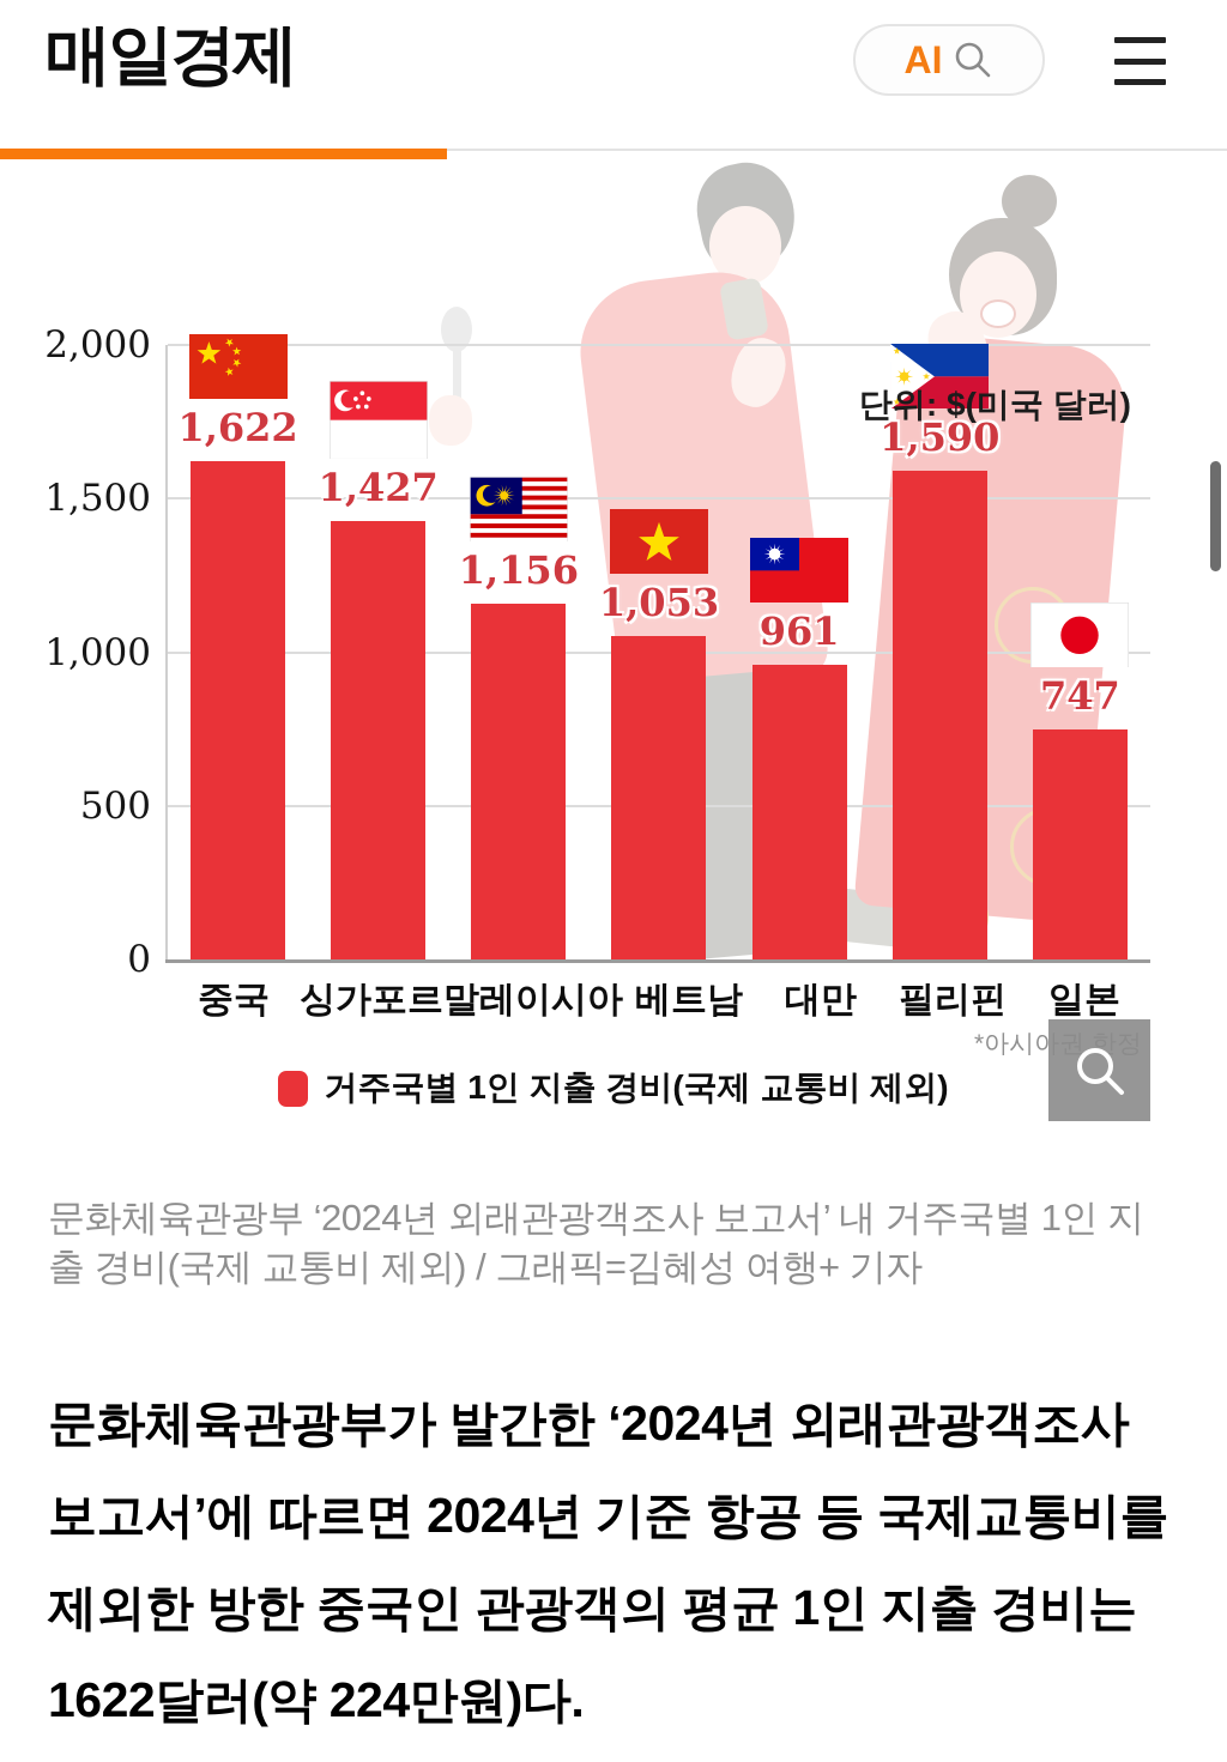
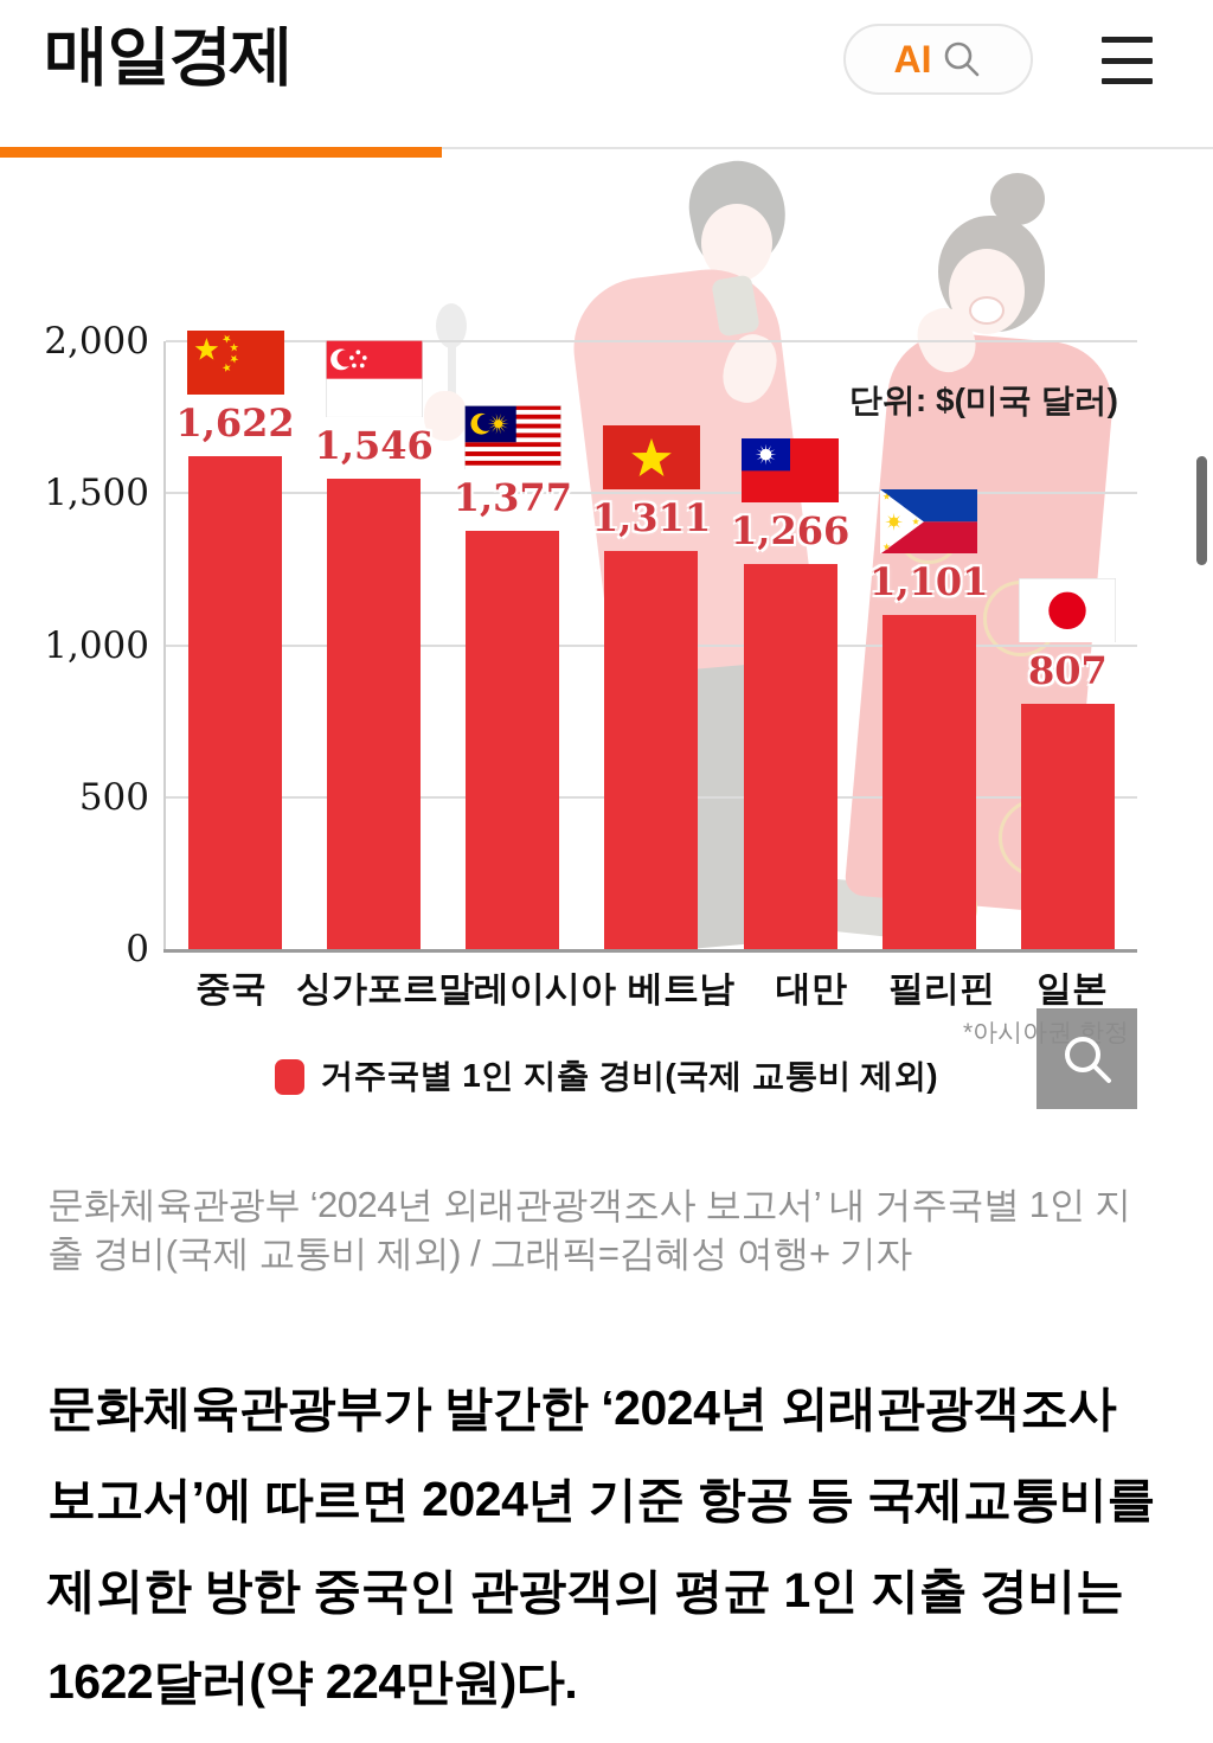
싱가포르: 1,427 -> 1,546
말레이시아: 1,156 -> 1,377
베트남: 1,053 -> 1,311
대만: 961 -> 1,266
필리핀: 1,590 -> 1,101
일본: 747 -> 807
